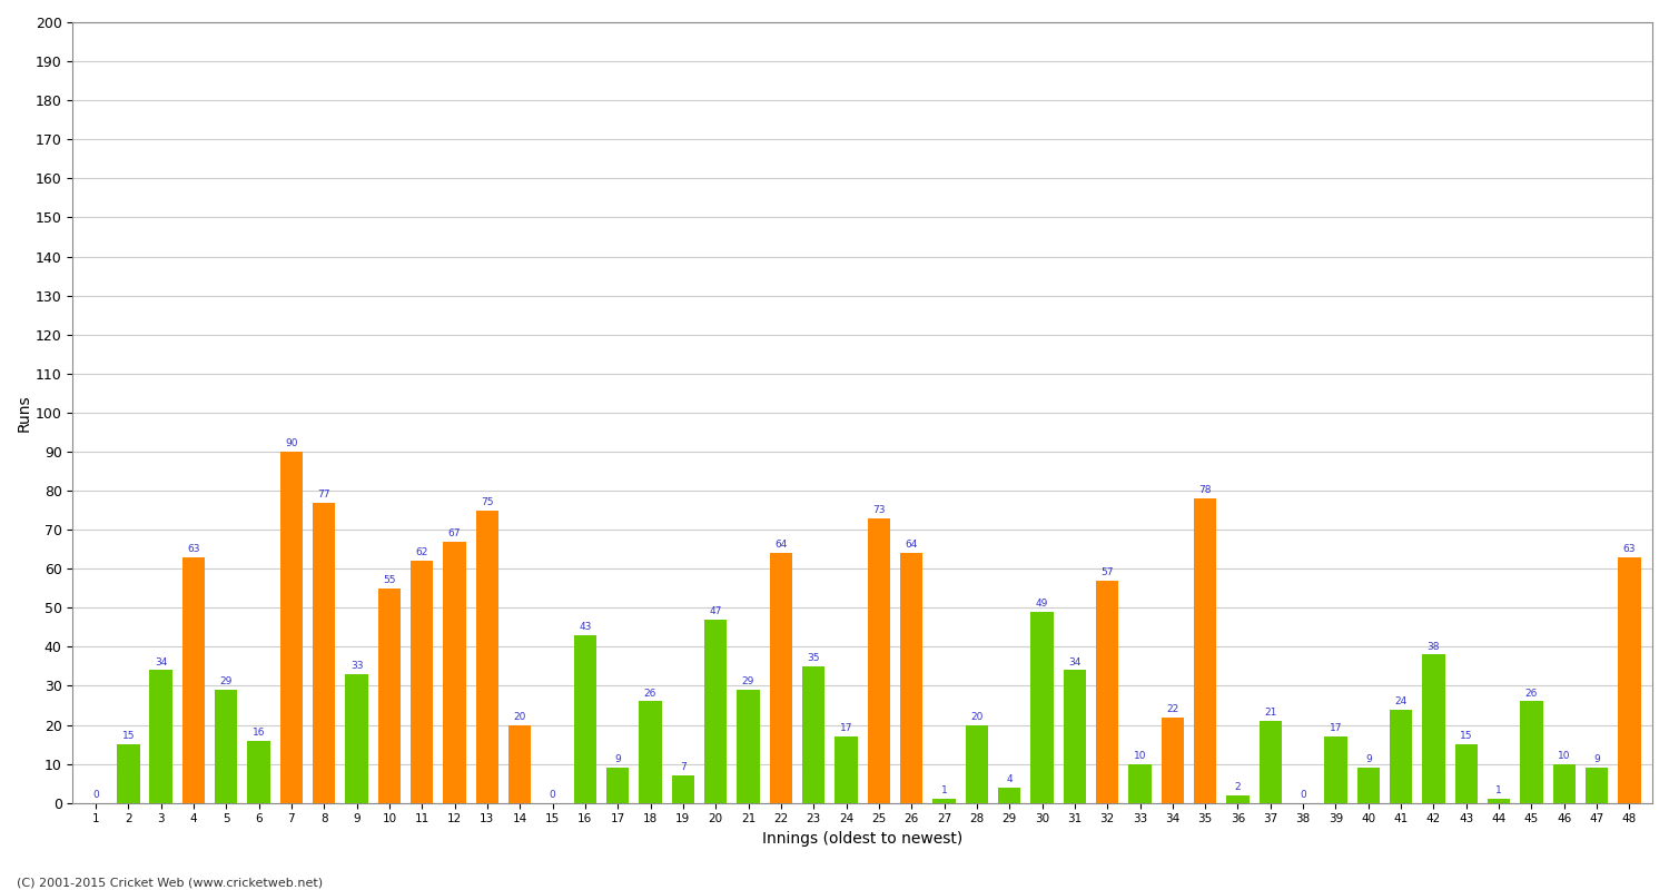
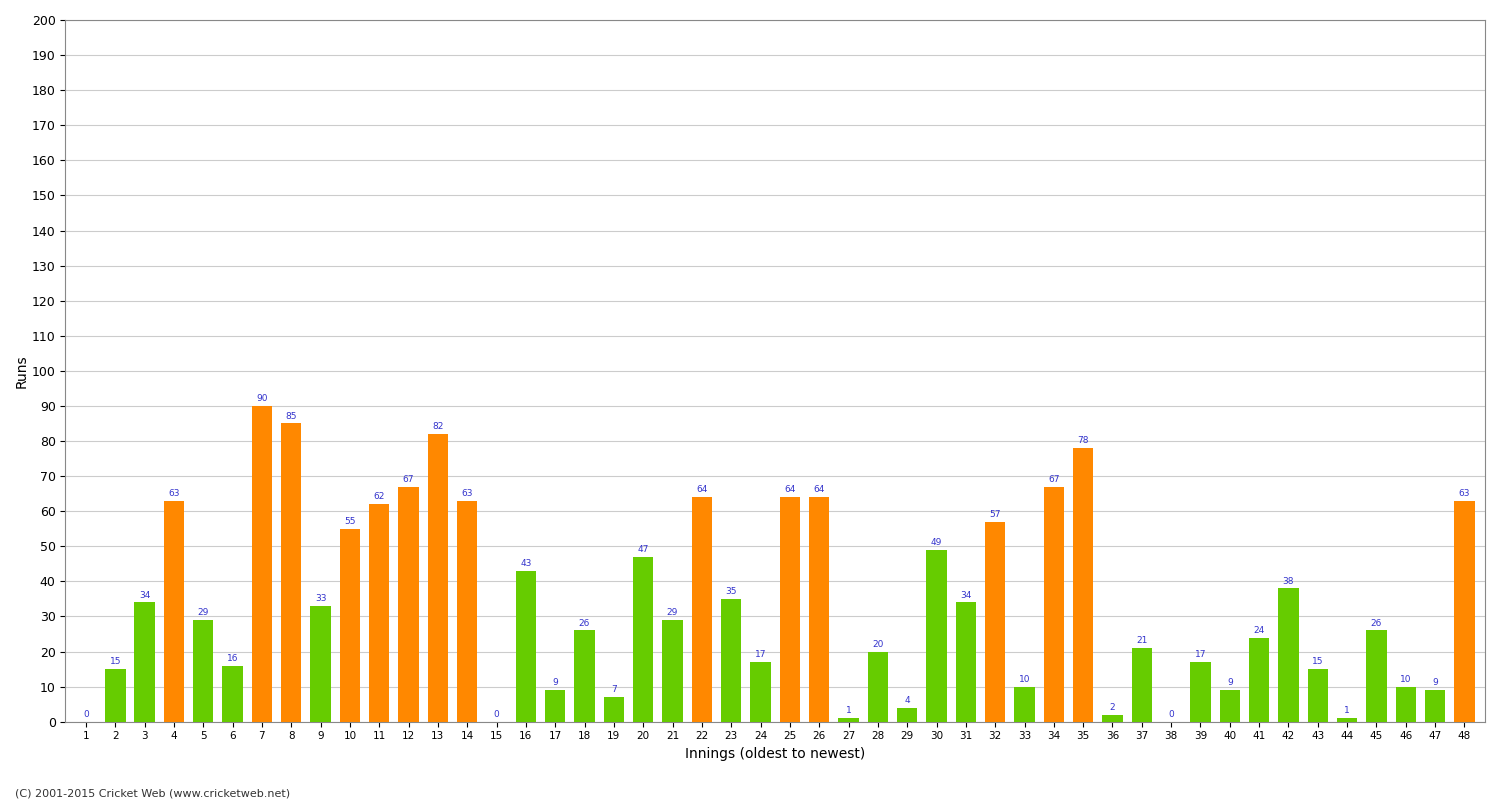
8: 77 -> 85
13: 75 -> 82
14: 20 -> 63
25: 73 -> 64
34: 22 -> 67
